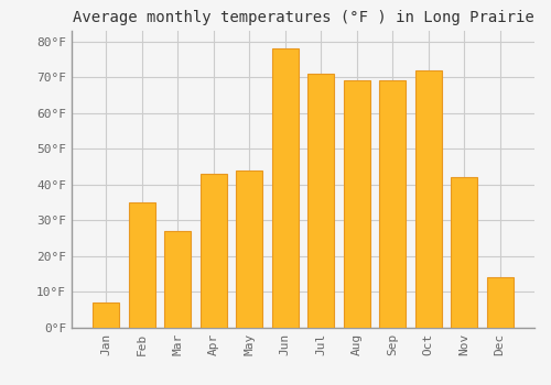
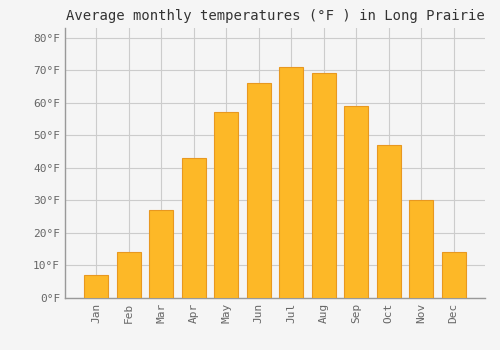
Feb: 35°F -> 14°F
May: 44°F -> 57°F
Jun: 78°F -> 66°F
Sep: 69°F -> 59°F
Oct: 72°F -> 47°F
Nov: 42°F -> 30°F
